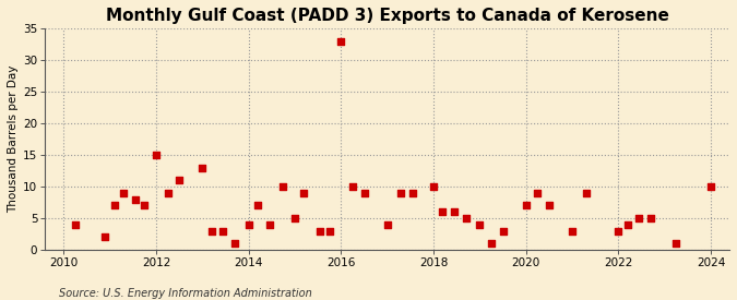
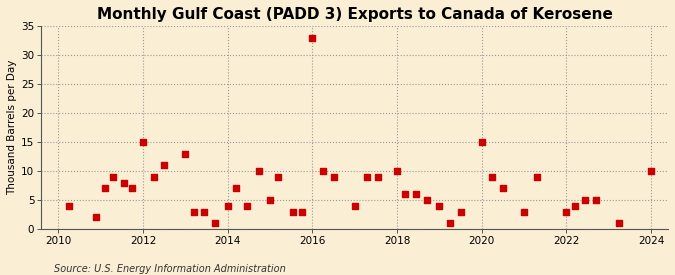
2020: 7 -> 15
